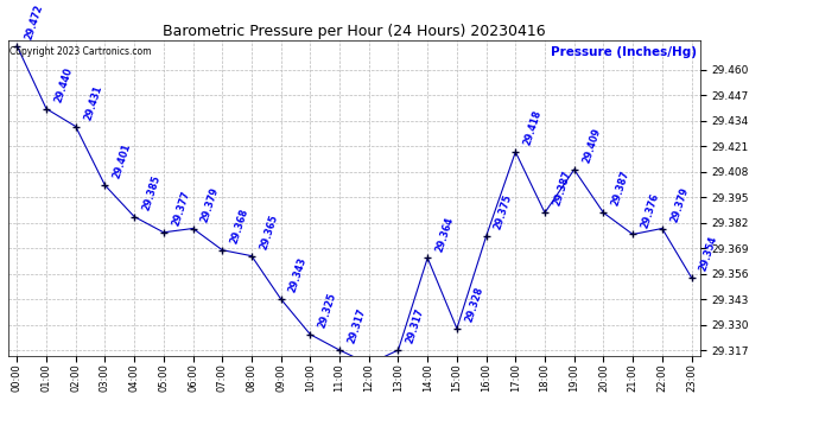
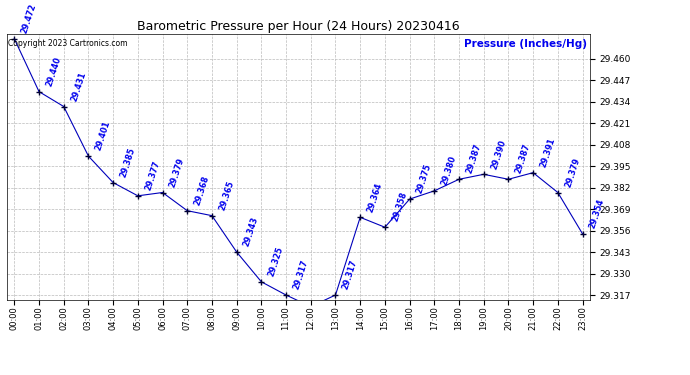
15:00: 29.328 -> 29.358
17:00: 29.418 -> 29.380
19:00: 29.409 -> 29.390
21:00: 29.376 -> 29.391
